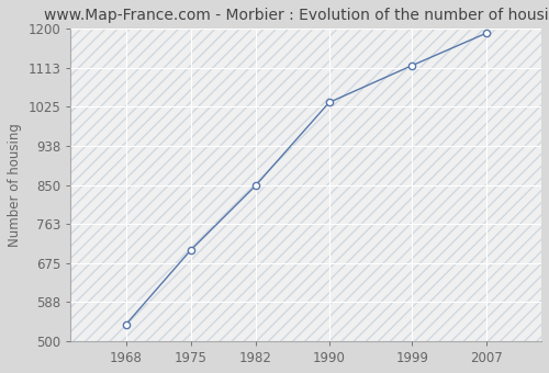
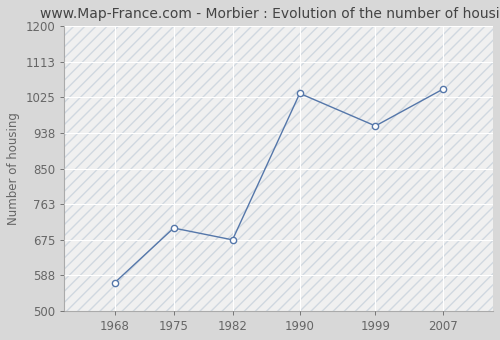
1968: 538 -> 570
1982: 848 -> 675
1999: 1118 -> 955
2007: 1190 -> 1045
